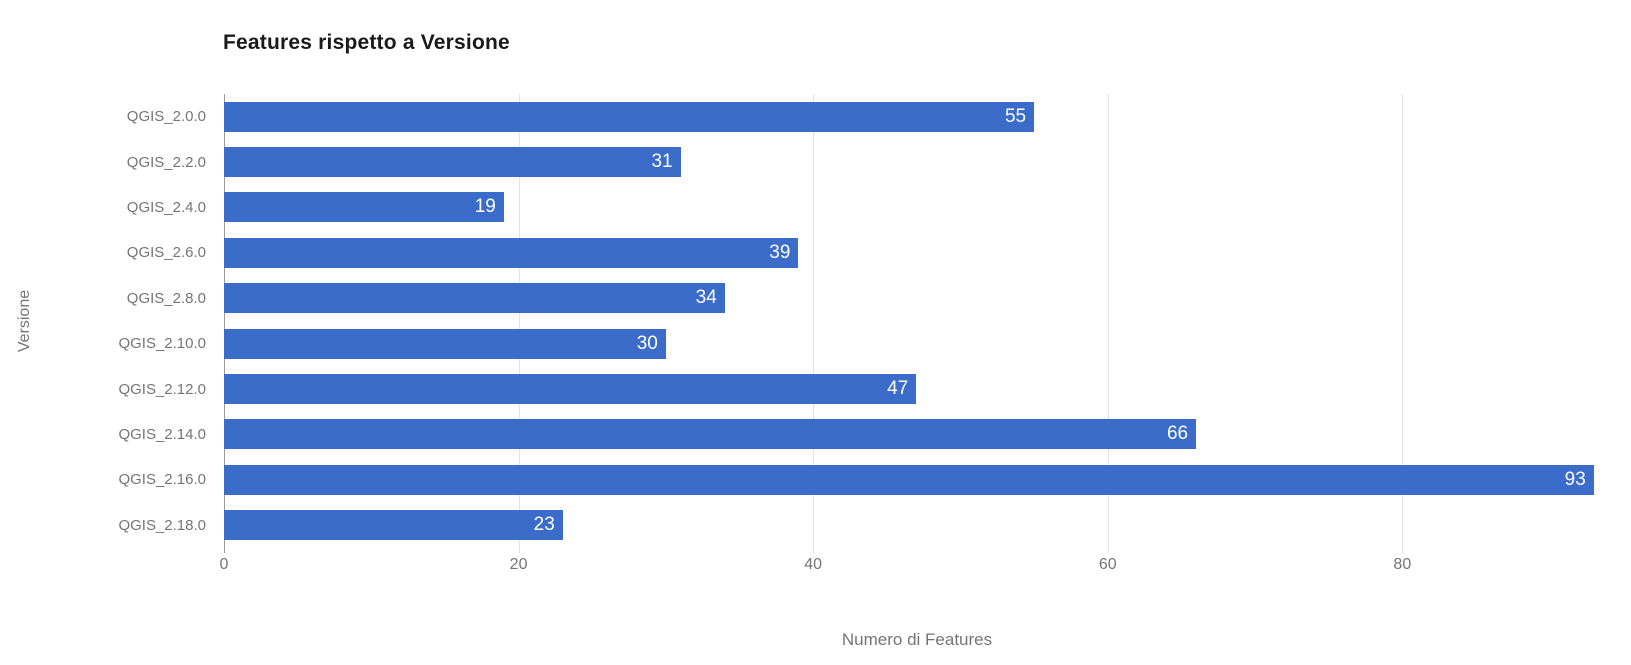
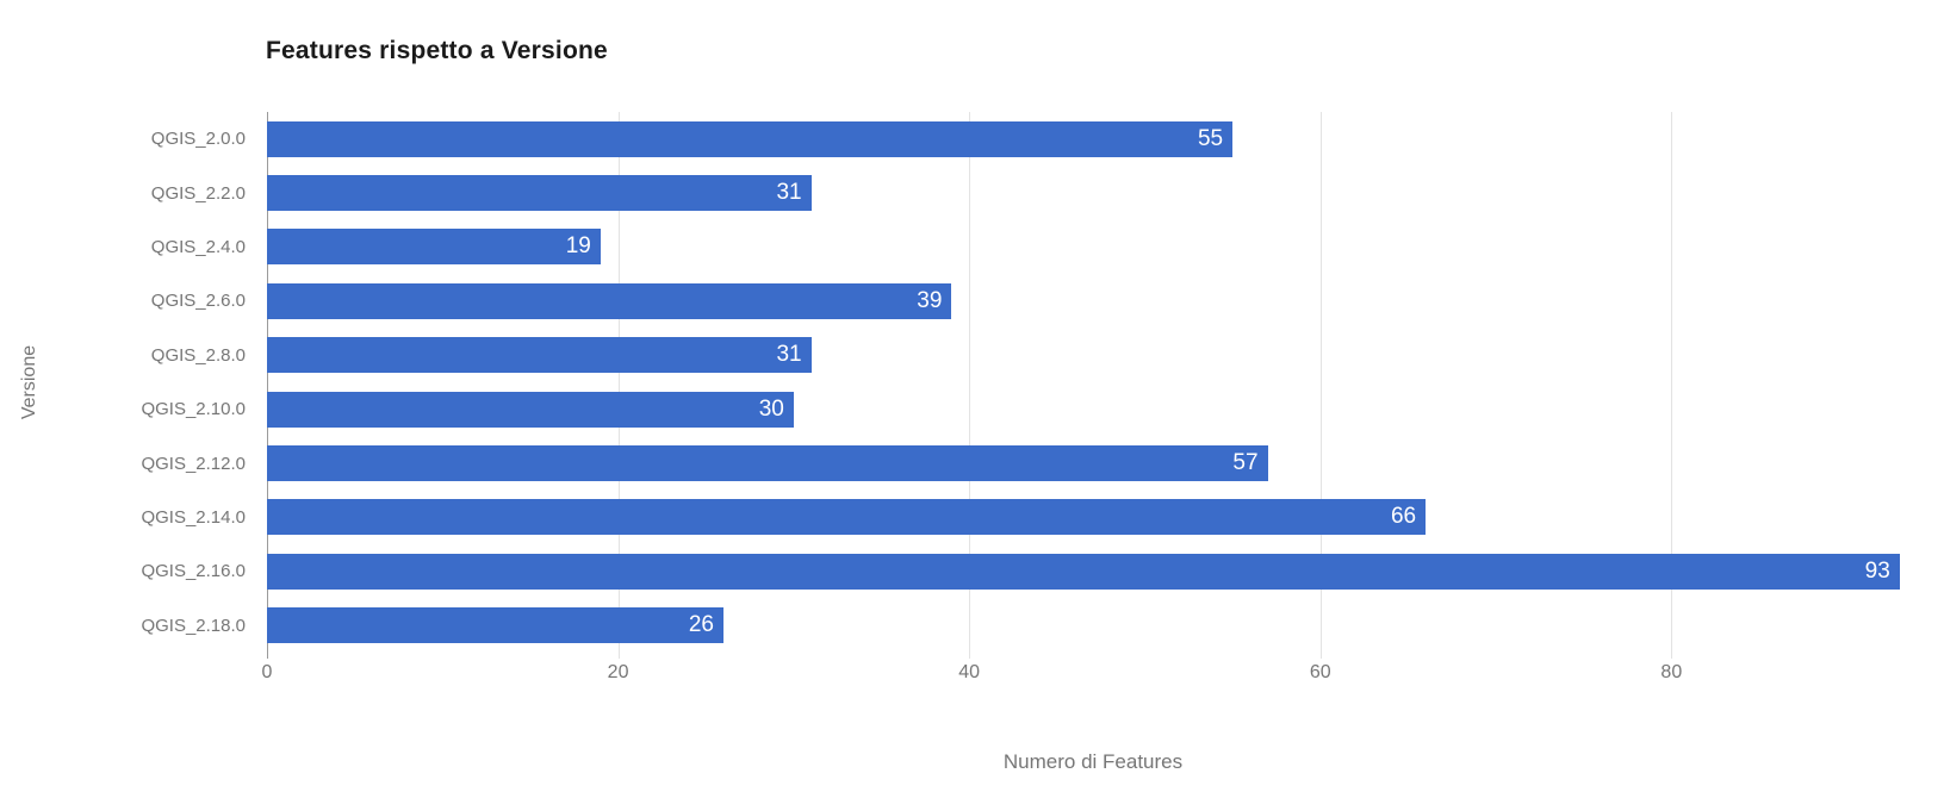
QGIS_2.8.0: 34 -> 31
QGIS_2.12.0: 47 -> 57
QGIS_2.18.0: 23 -> 26
